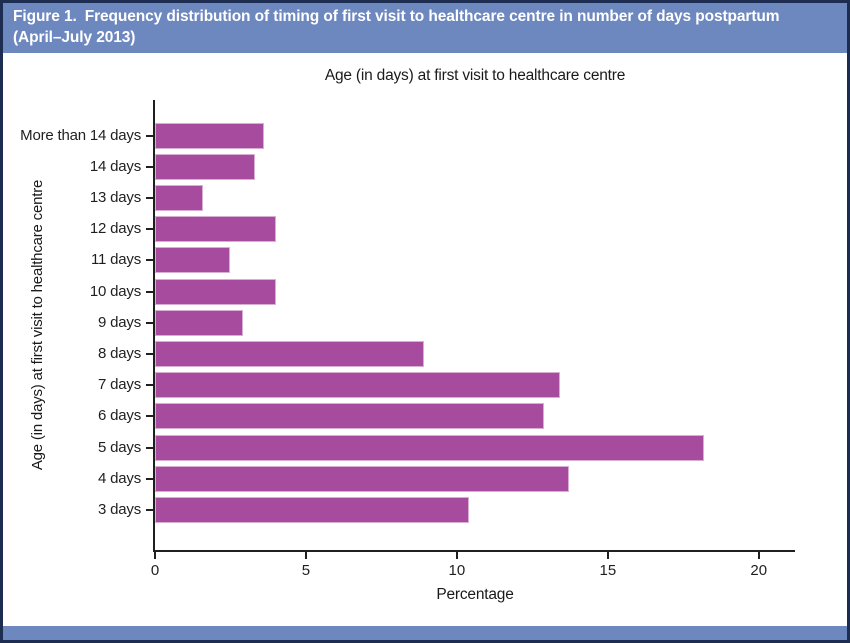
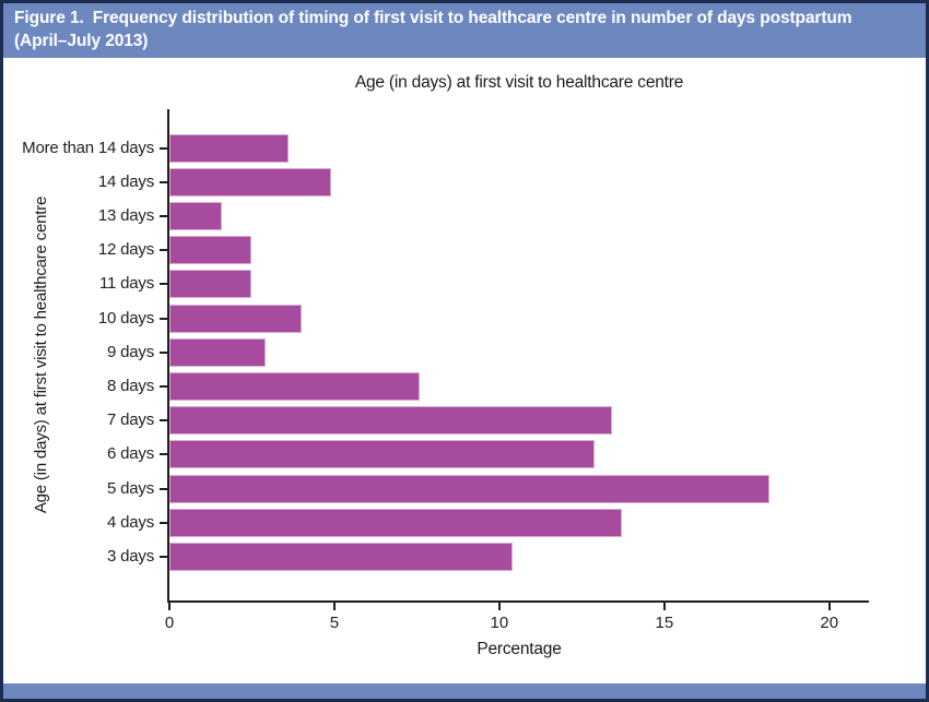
14 days: 3.3 -> 4.9
12 days: 4.0 -> 2.5
8 days: 8.9 -> 7.6
